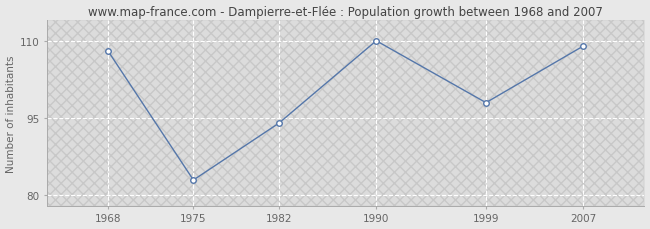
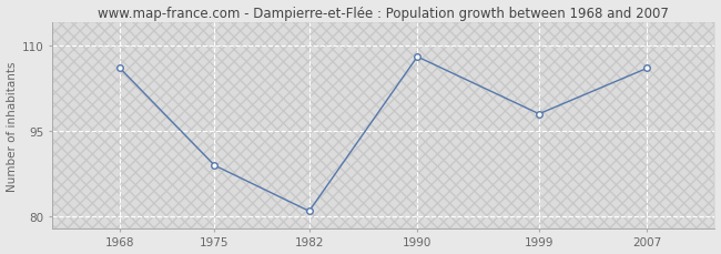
1968: 108 -> 106
1975: 83 -> 89
1982: 94 -> 81
1990: 110 -> 108
2007: 109 -> 106
